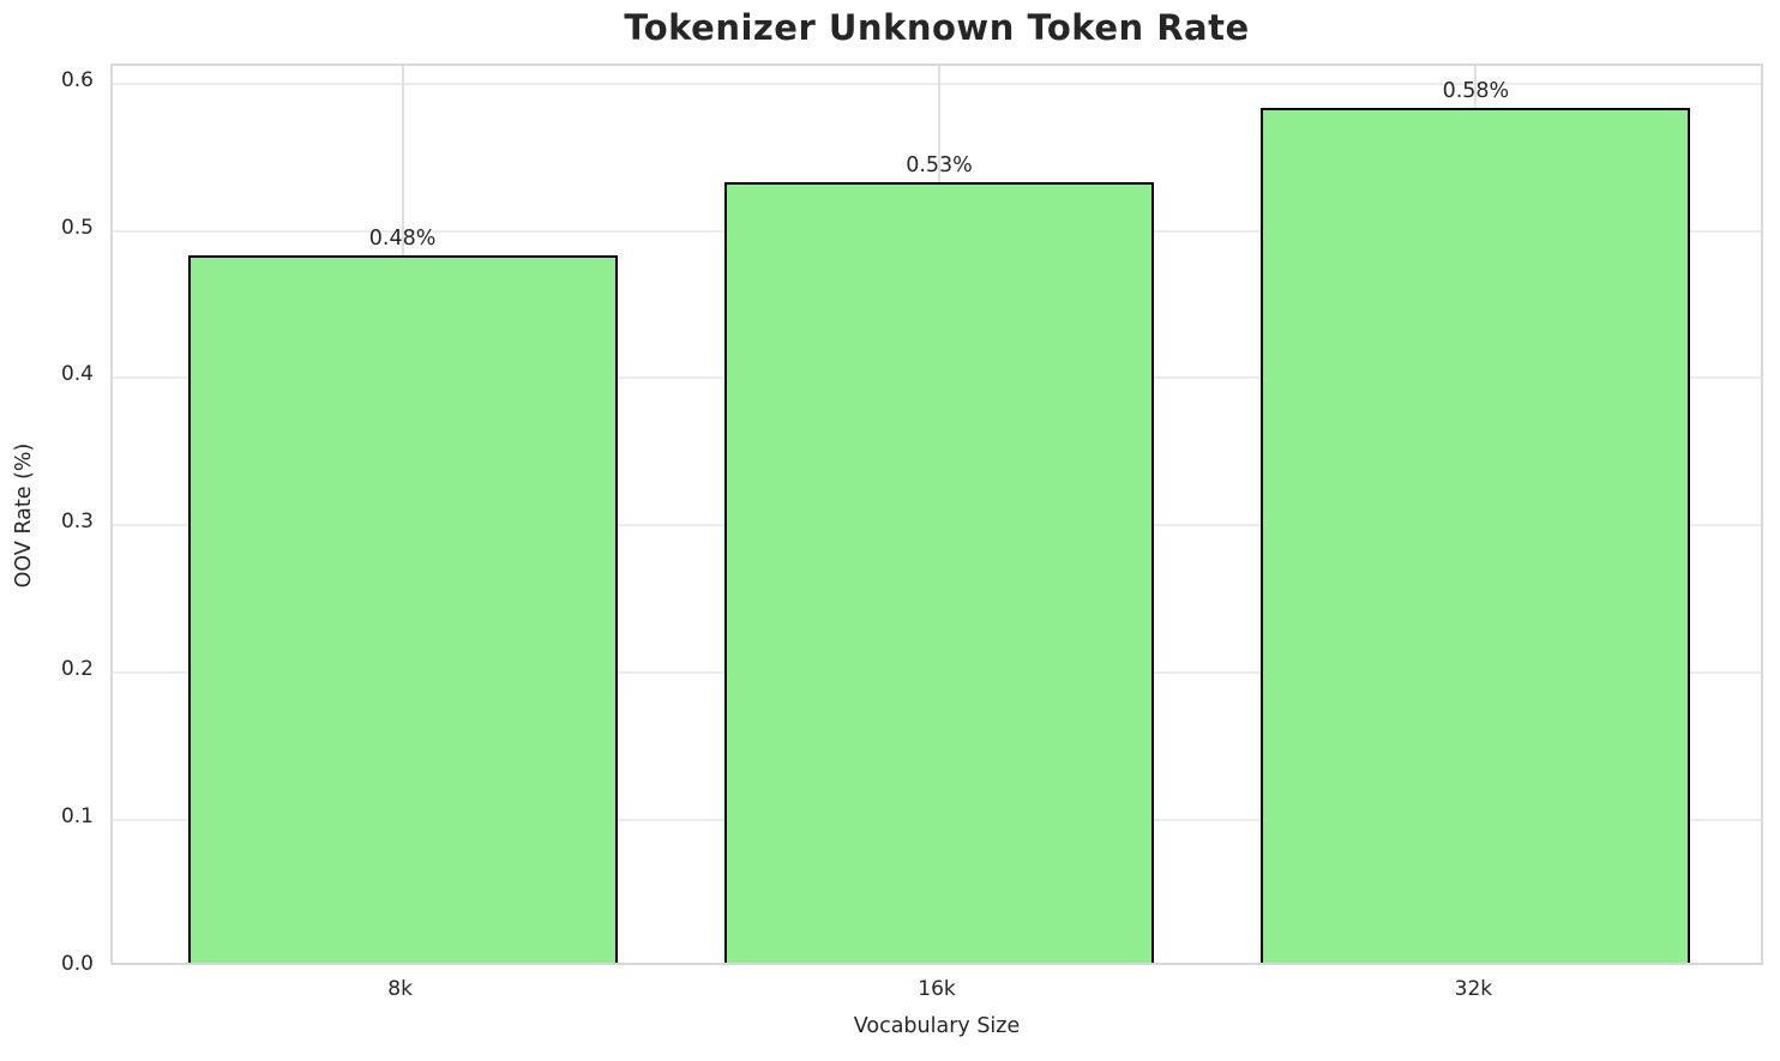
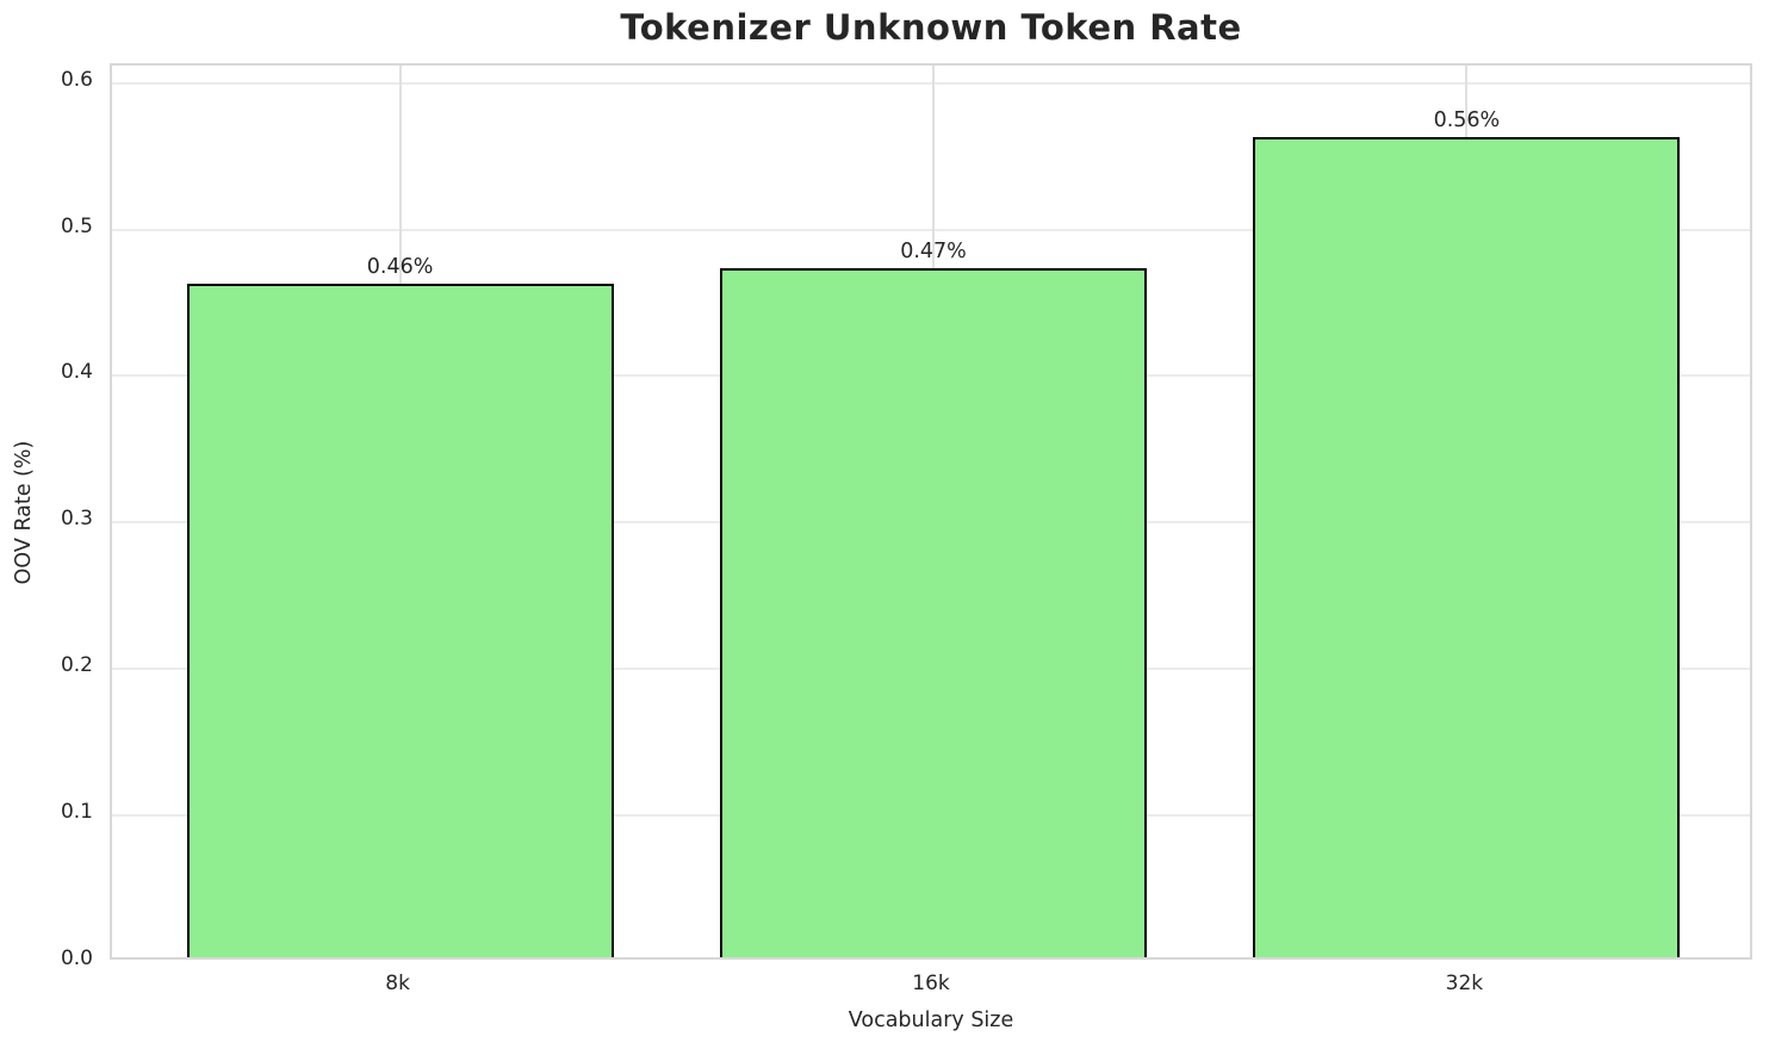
8k: 0.48% -> 0.46%
16k: 0.53% -> 0.47%
32k: 0.58% -> 0.56%
